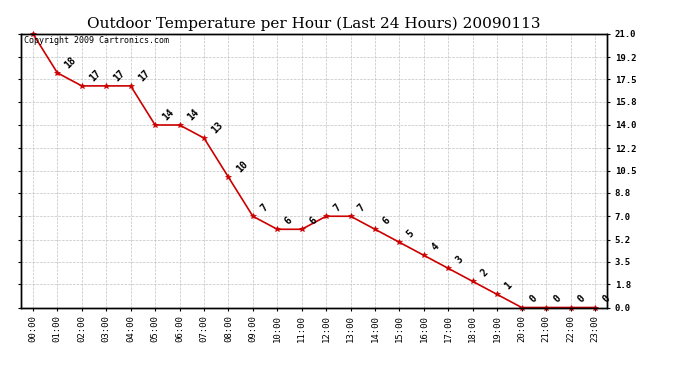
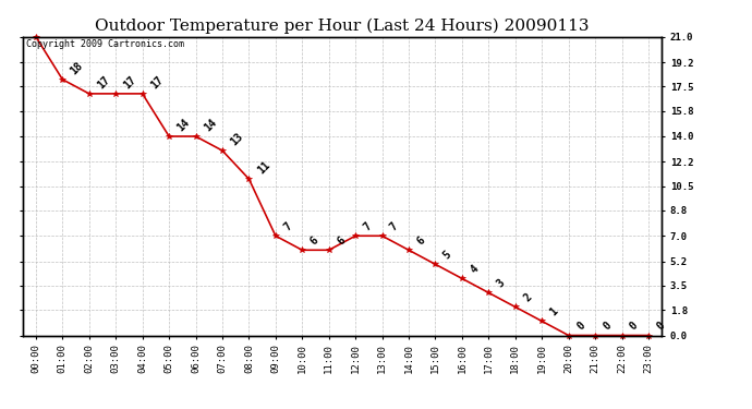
08:00: 10 -> 11
